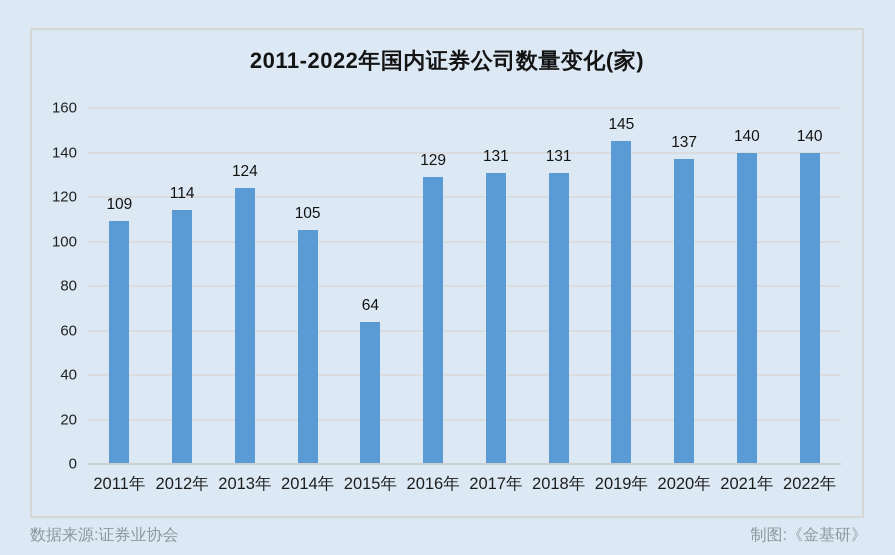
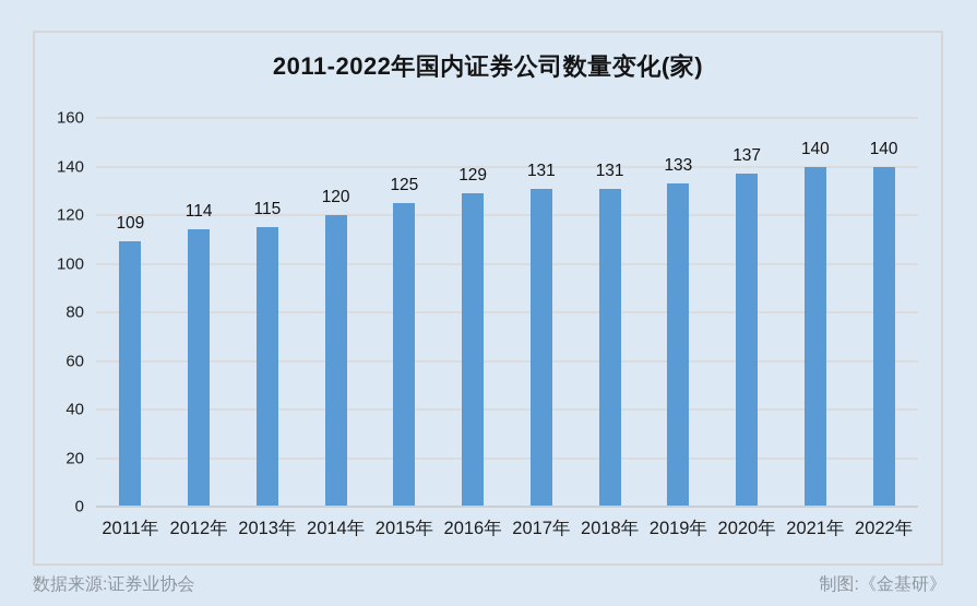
2013年: 124 -> 115
2014年: 105 -> 120
2015年: 64 -> 125
2019年: 145 -> 133
